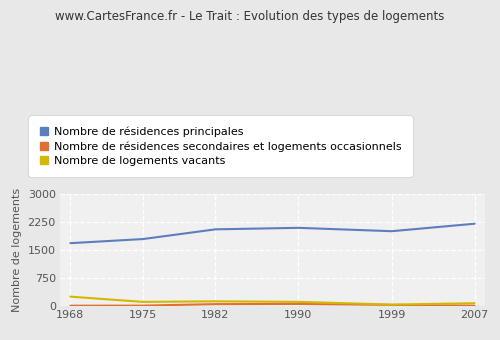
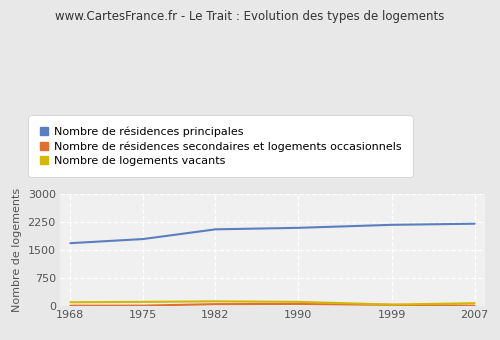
Nombre de logements vacants/1968: 250 -> 100
Nombre de résidences principales/1999: 2000 -> 2170
